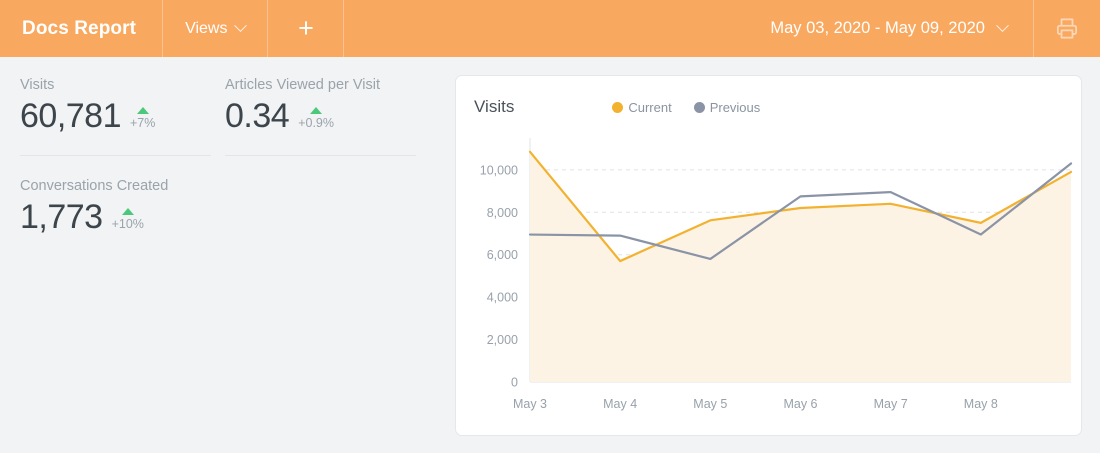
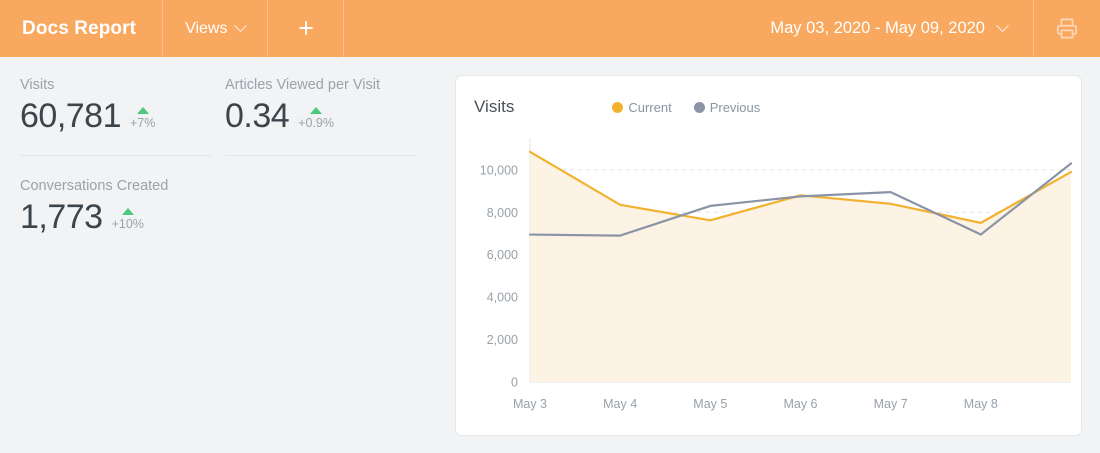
Current/May 4: 5700 -> 8400
Previous/May 5: 5800 -> 8300
Current/May 6: 8200 -> 8800
